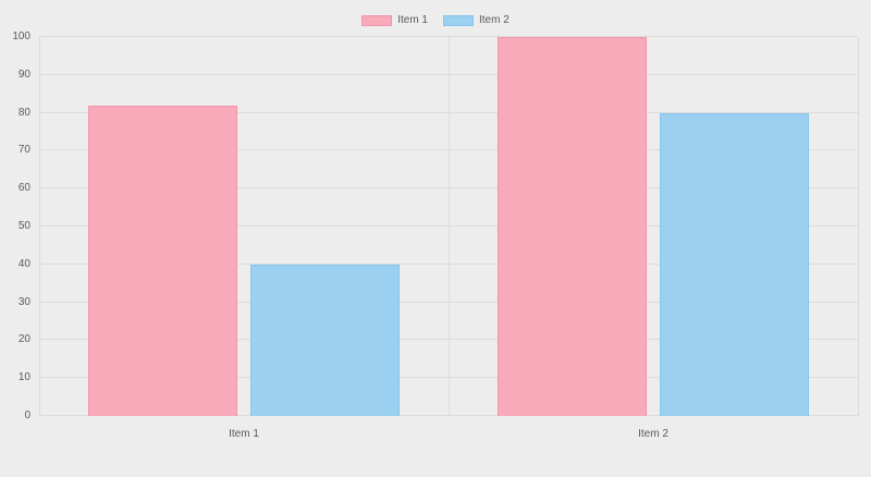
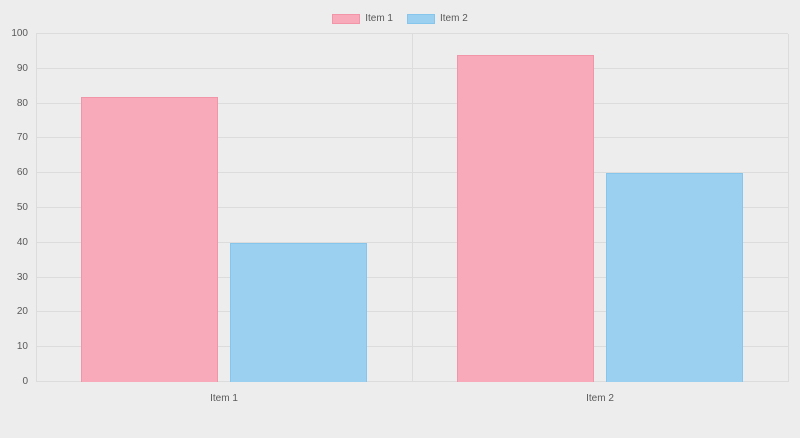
Item 1/Item 2: 100 -> 94
Item 2/Item 2: 80 -> 60
